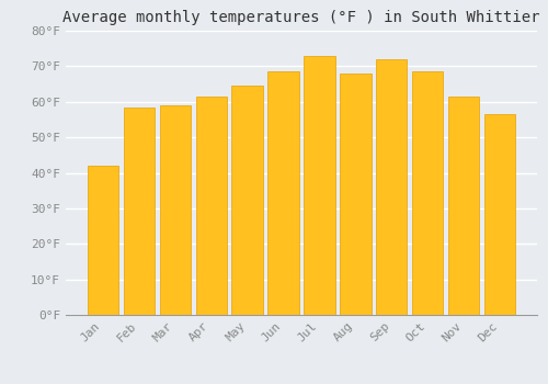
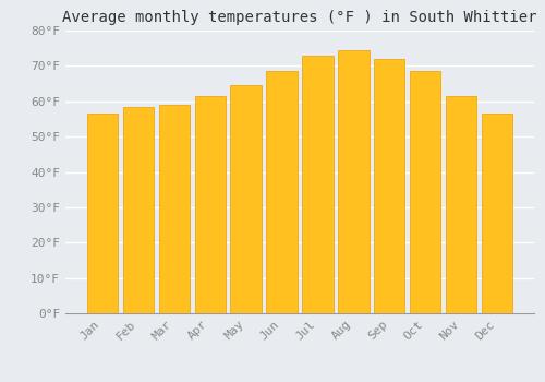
Jan: 42.0°F -> 56.5°F
Aug: 68.0°F -> 74.5°F
